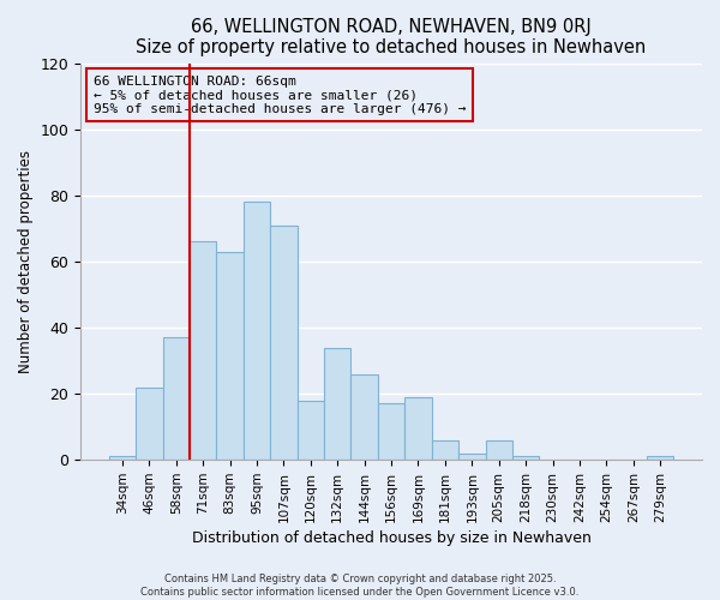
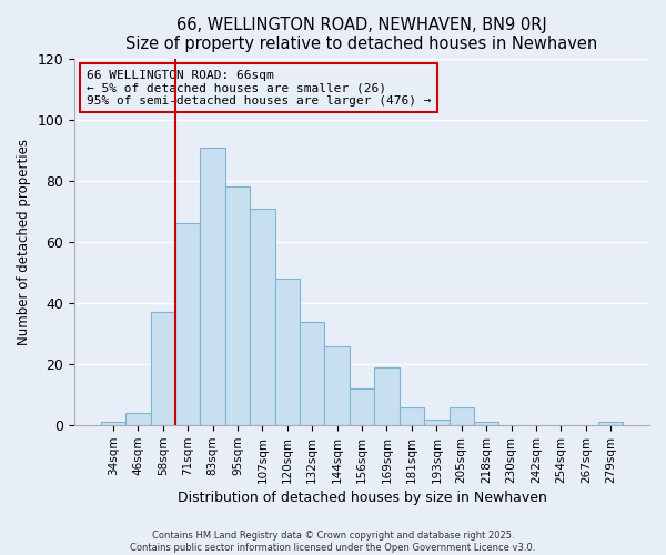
46sqm: 22 -> 4
83sqm: 63 -> 91
120sqm: 18 -> 48
156sqm: 17 -> 12
